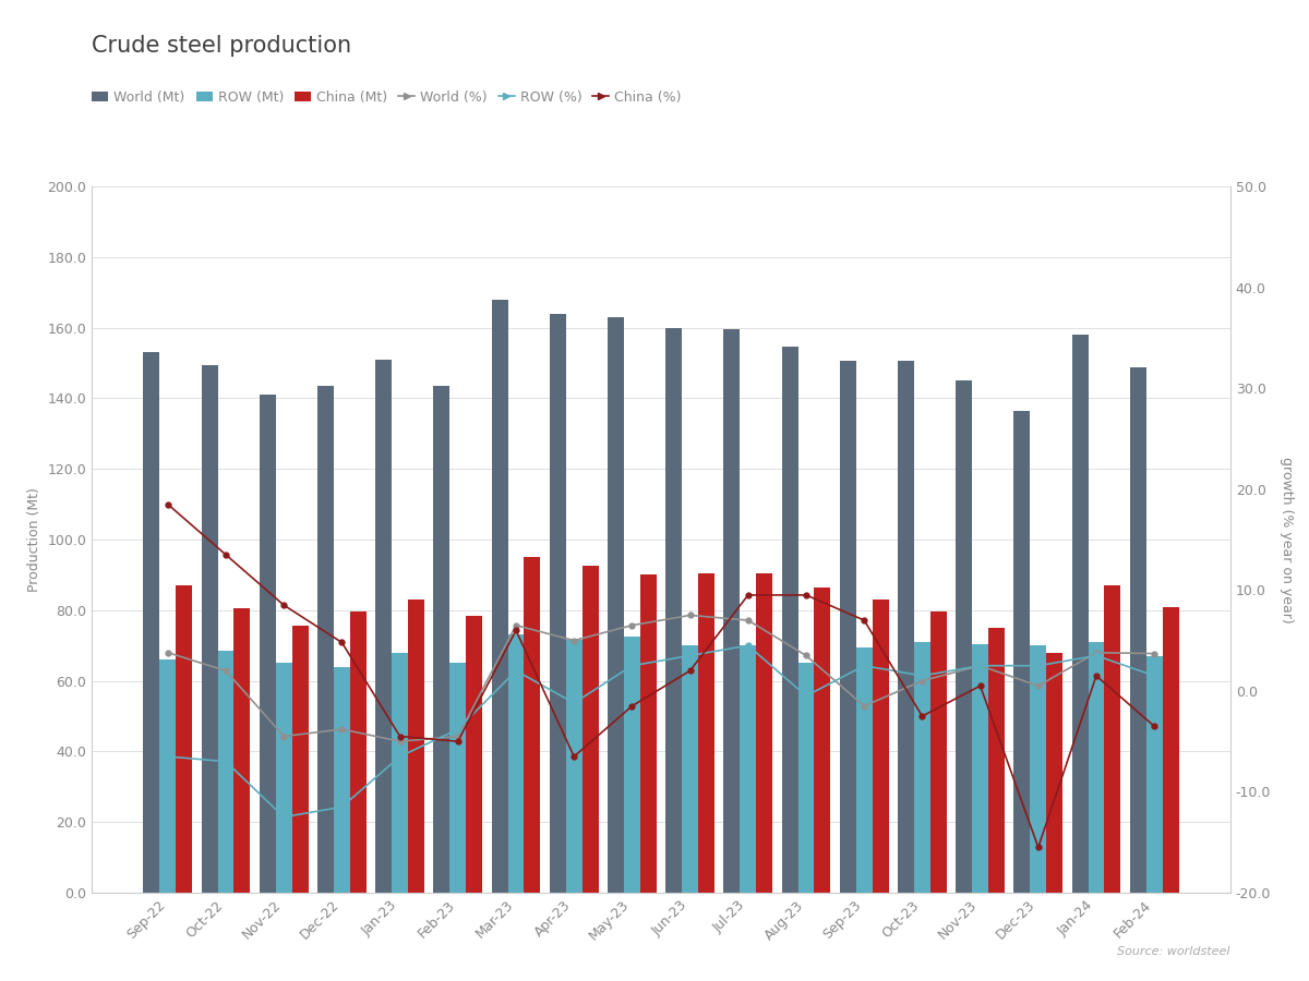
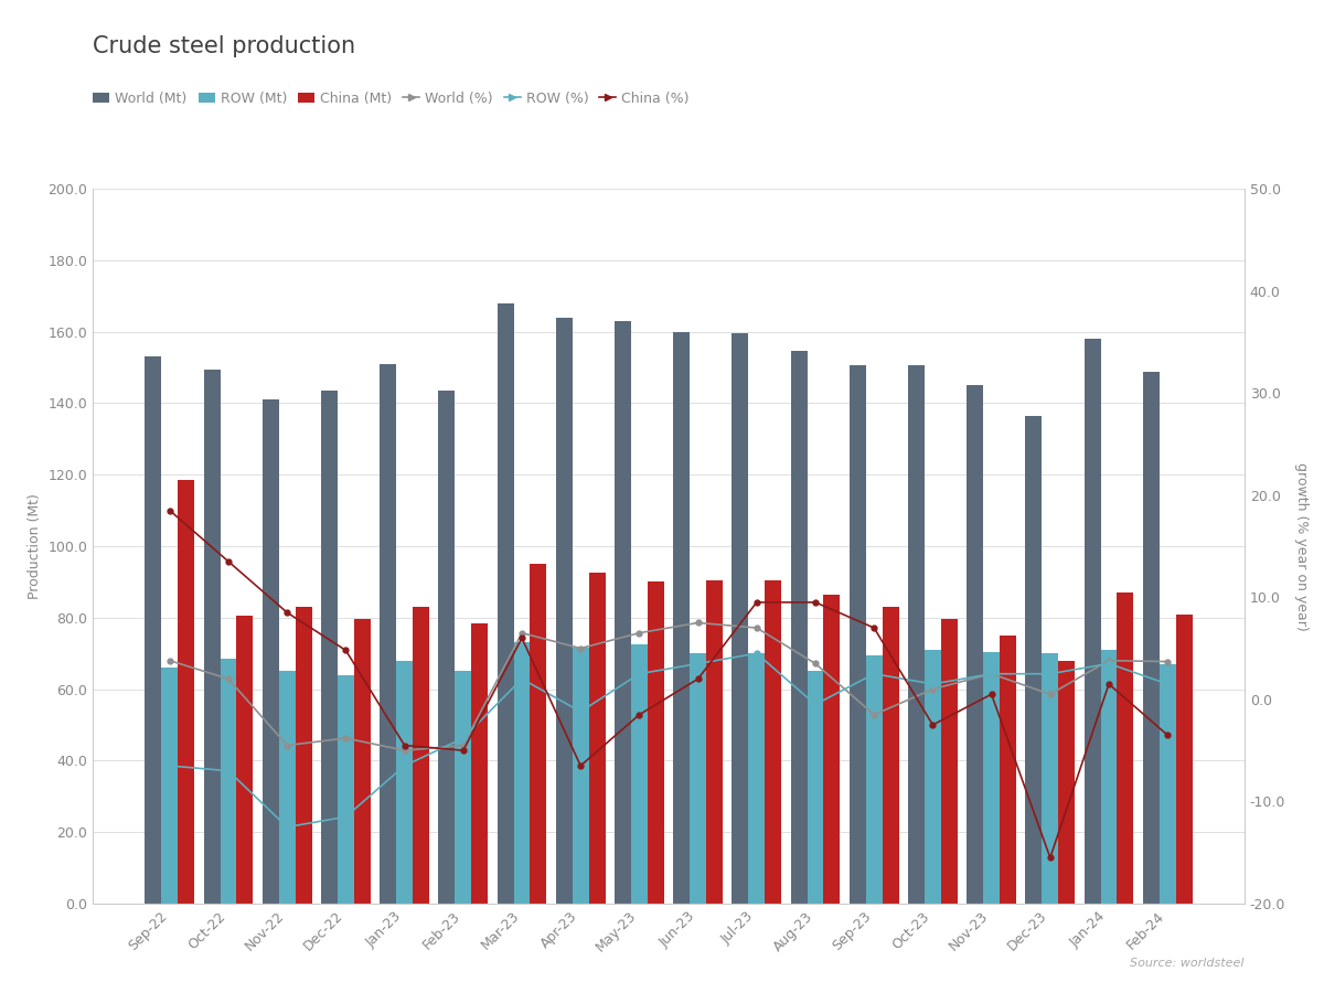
China (Mt)/Sep-22: 87.0 -> 118.5
China (Mt)/Nov-22: 75.5 -> 83.0
